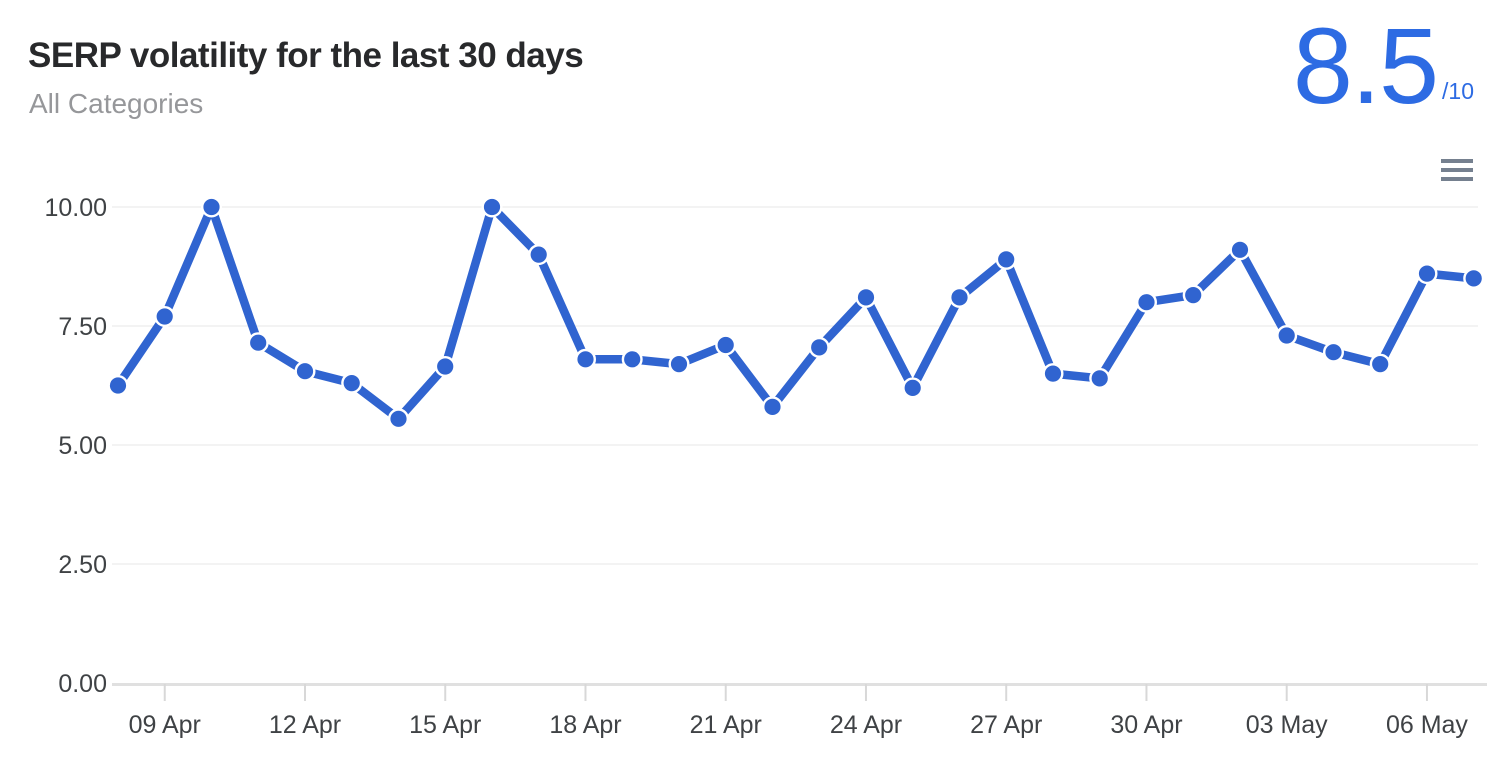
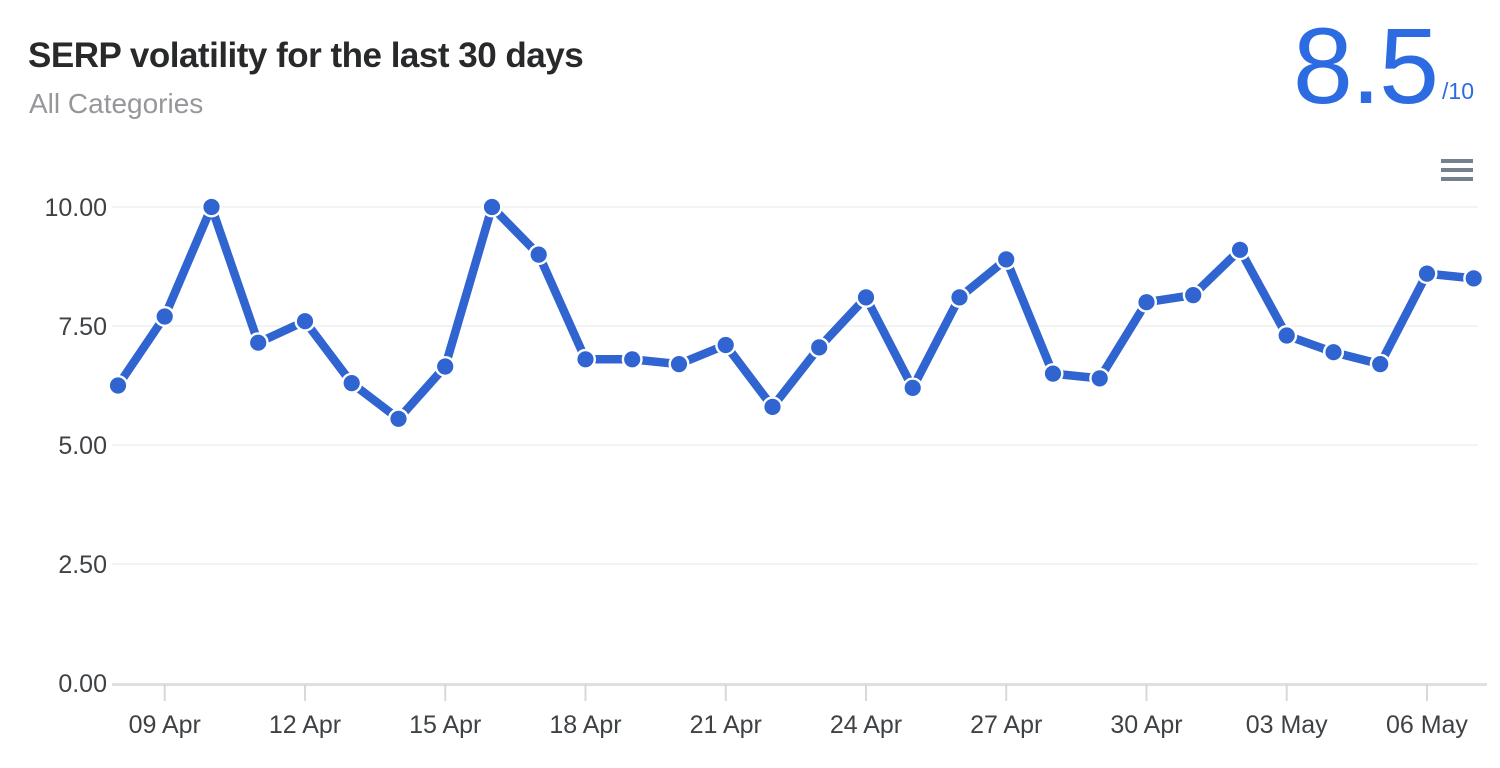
12 Apr: 6.5 -> 7.6
